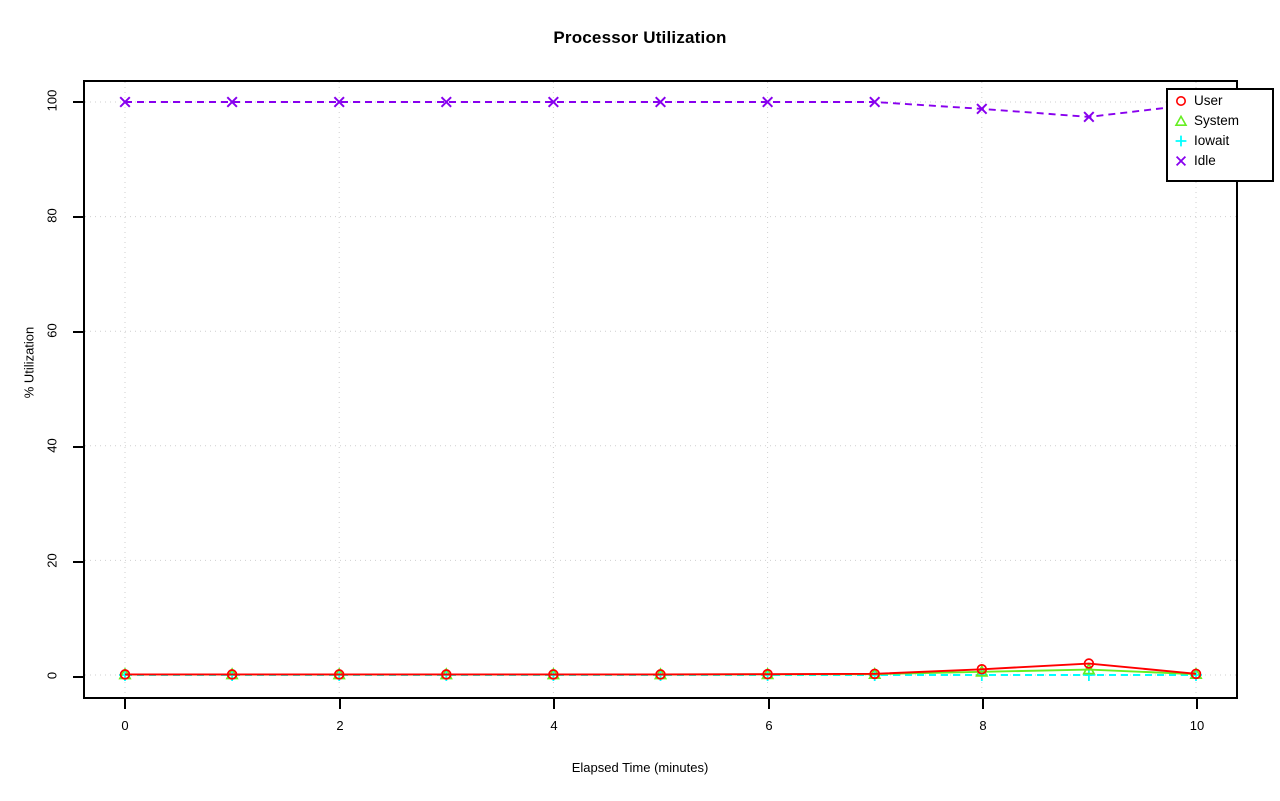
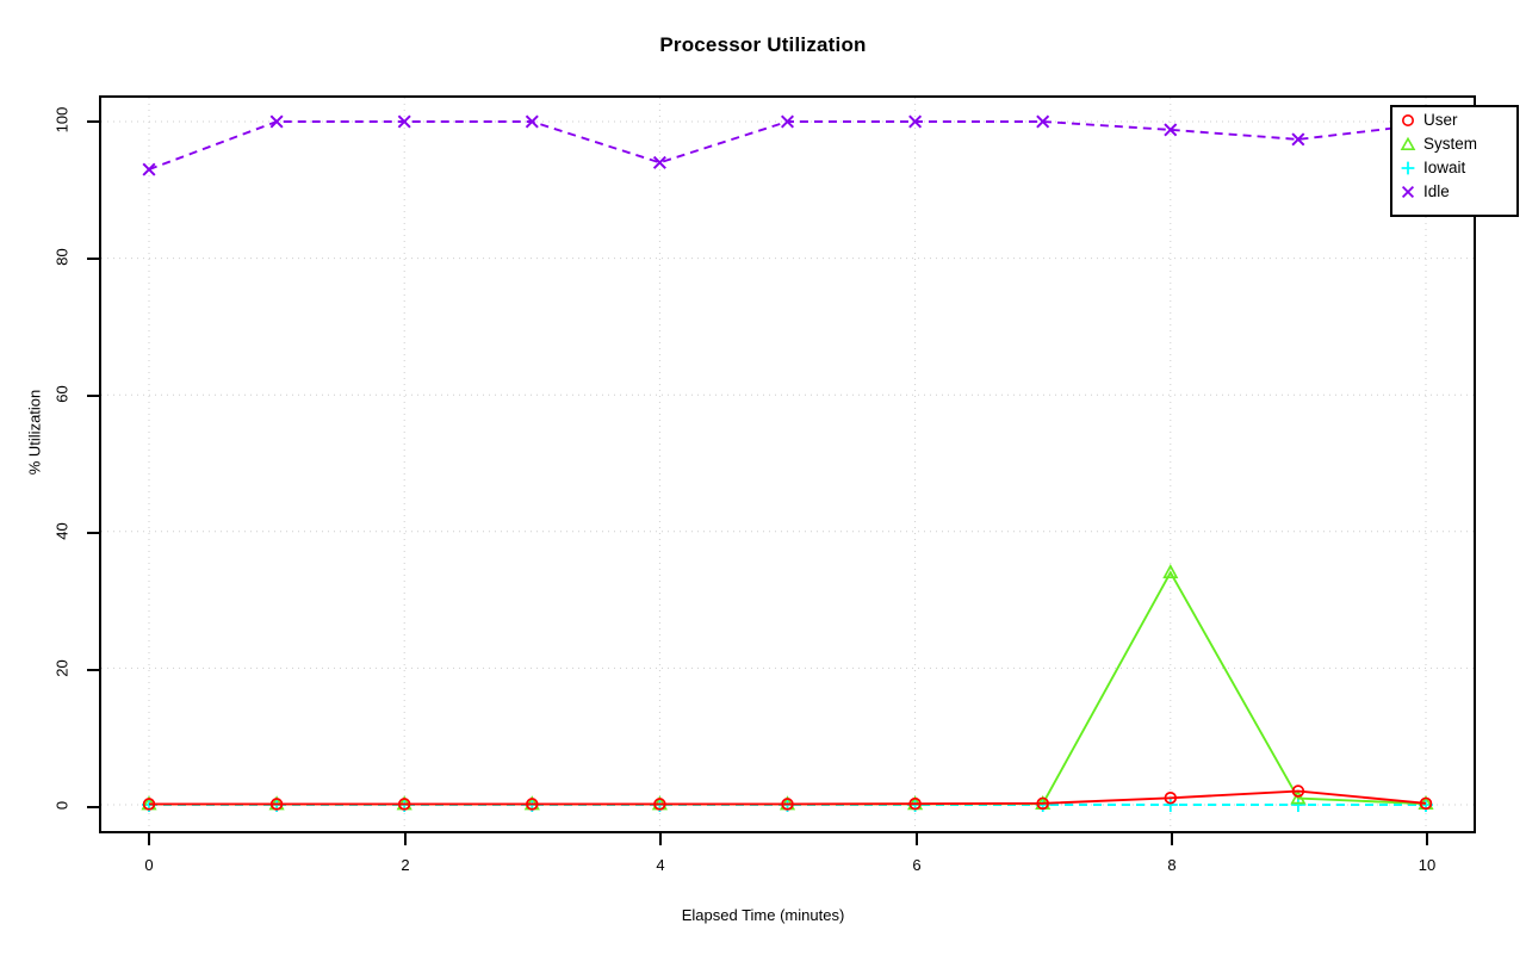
Idle/0: 100 -> 93
Idle/4: 100 -> 94
System/8: 1 -> 34
